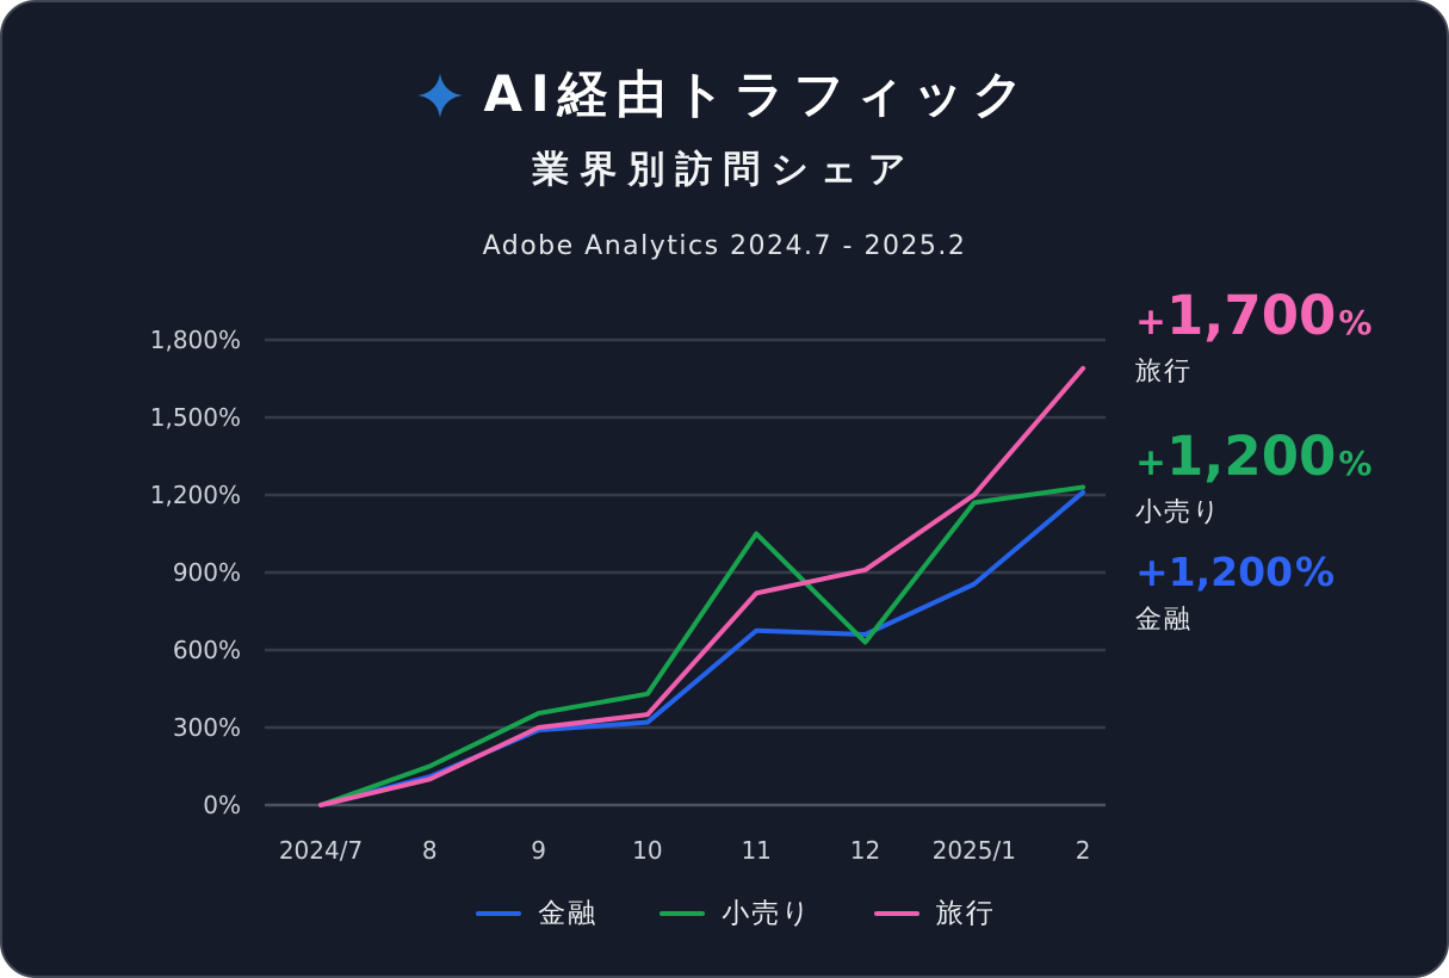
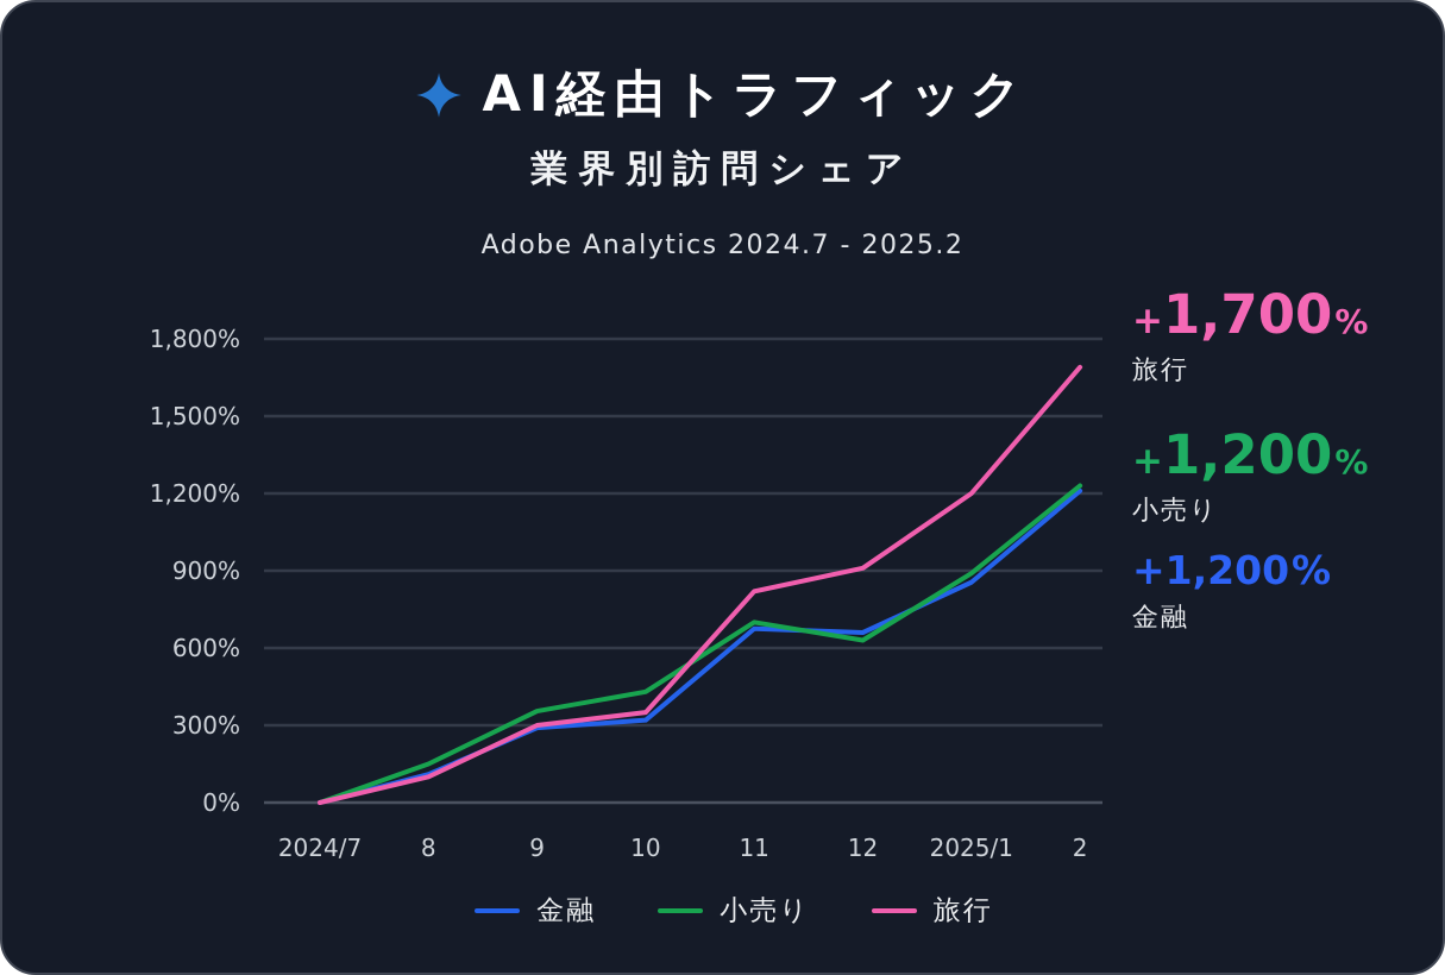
小売り/11: 1050% -> 700%
小売り/2025/1: 1170% -> 890%
